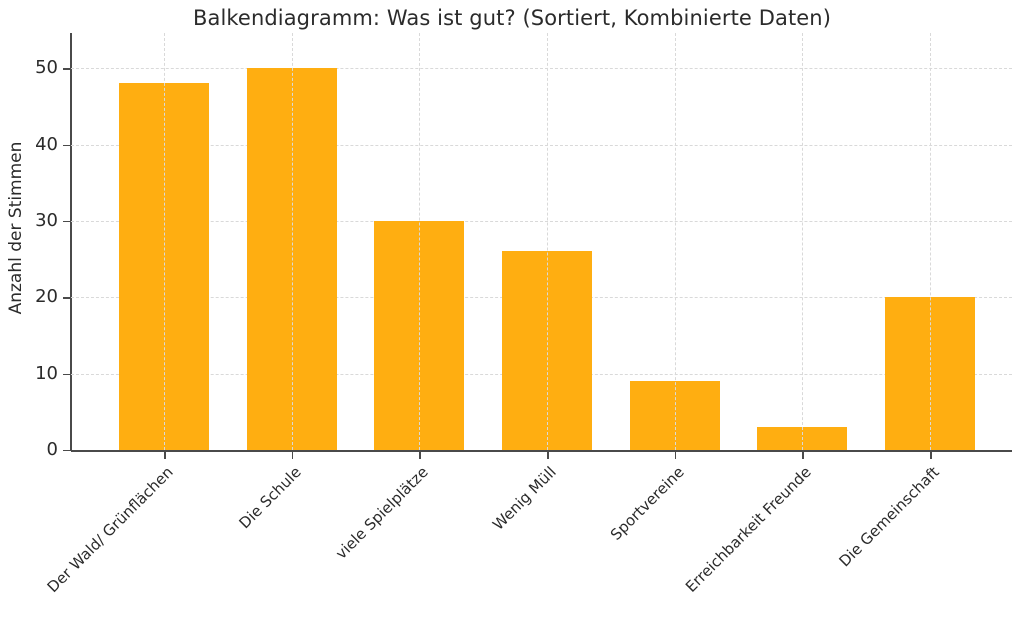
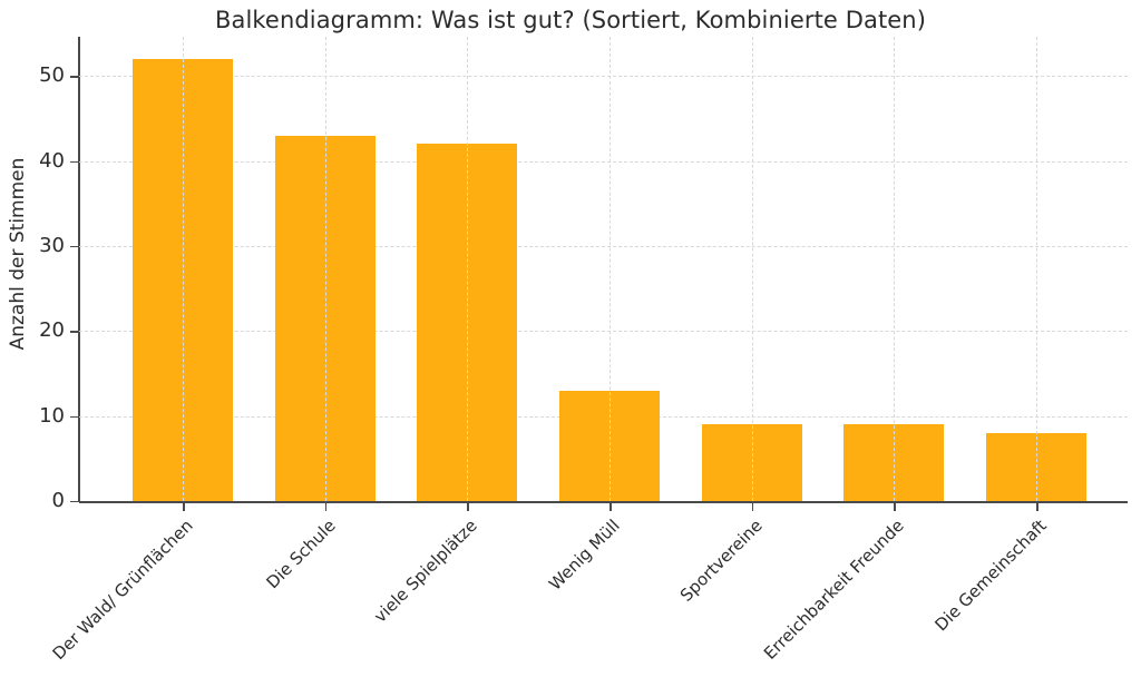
Der Wald/ Grünflächen: 48 -> 52
Die Schule: 50 -> 43
viele Spielplätze: 30 -> 42
Wenig Müll: 26 -> 13
Erreichbarkeit Freunde: 3 -> 9
Die Gemeinschaft: 20 -> 8
